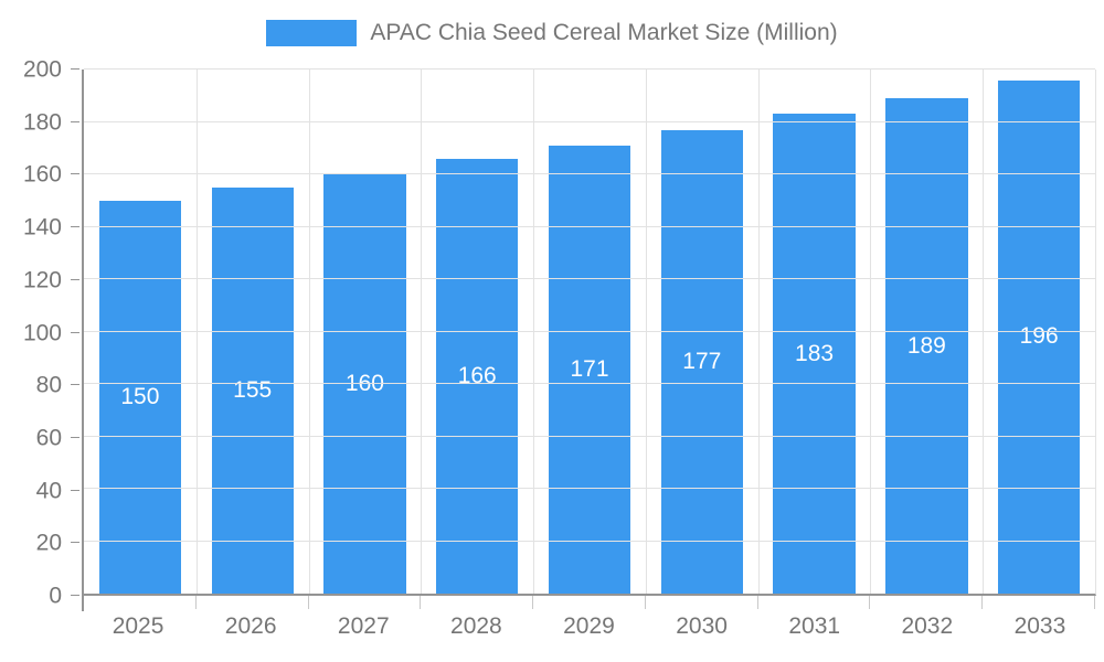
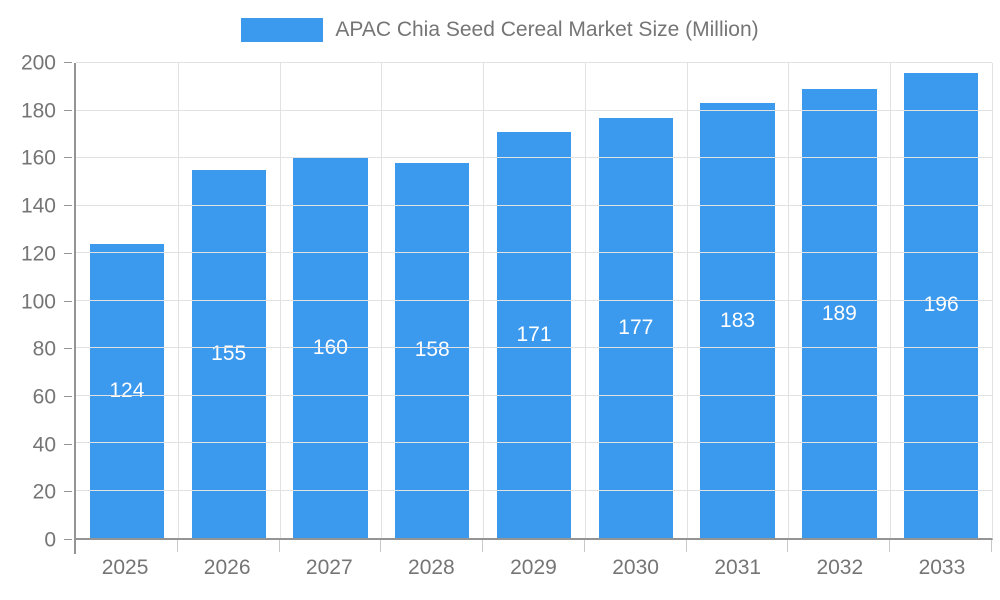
2025: 150 -> 124
2028: 166 -> 158
